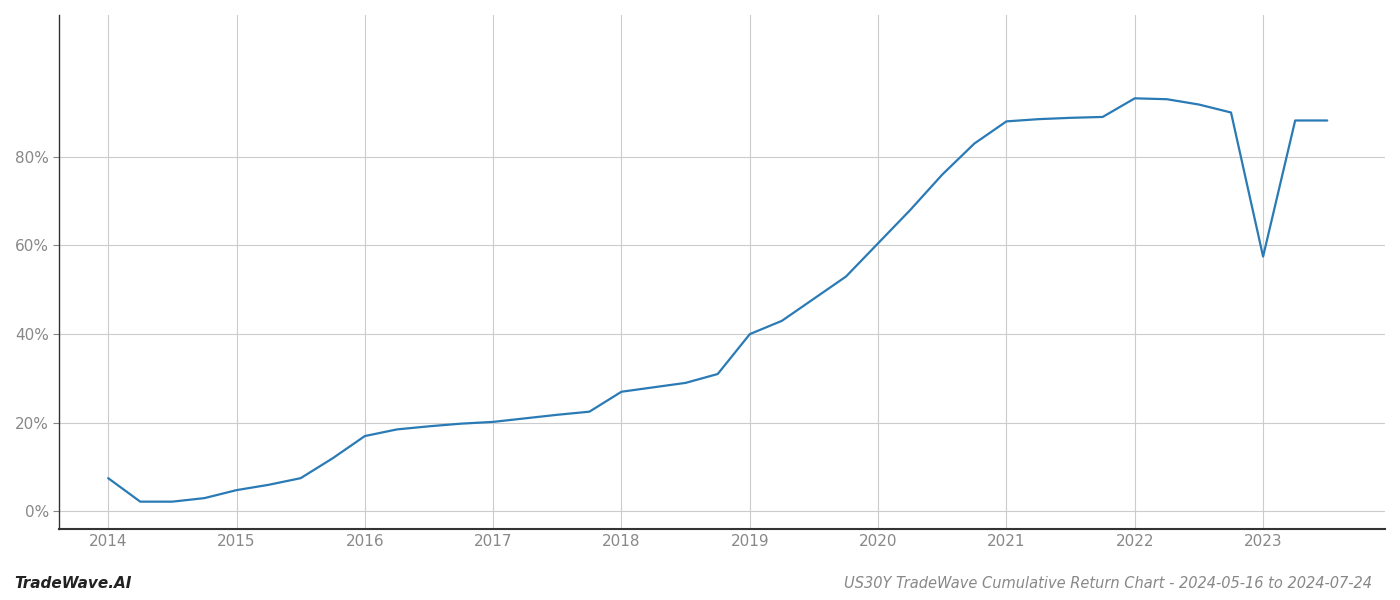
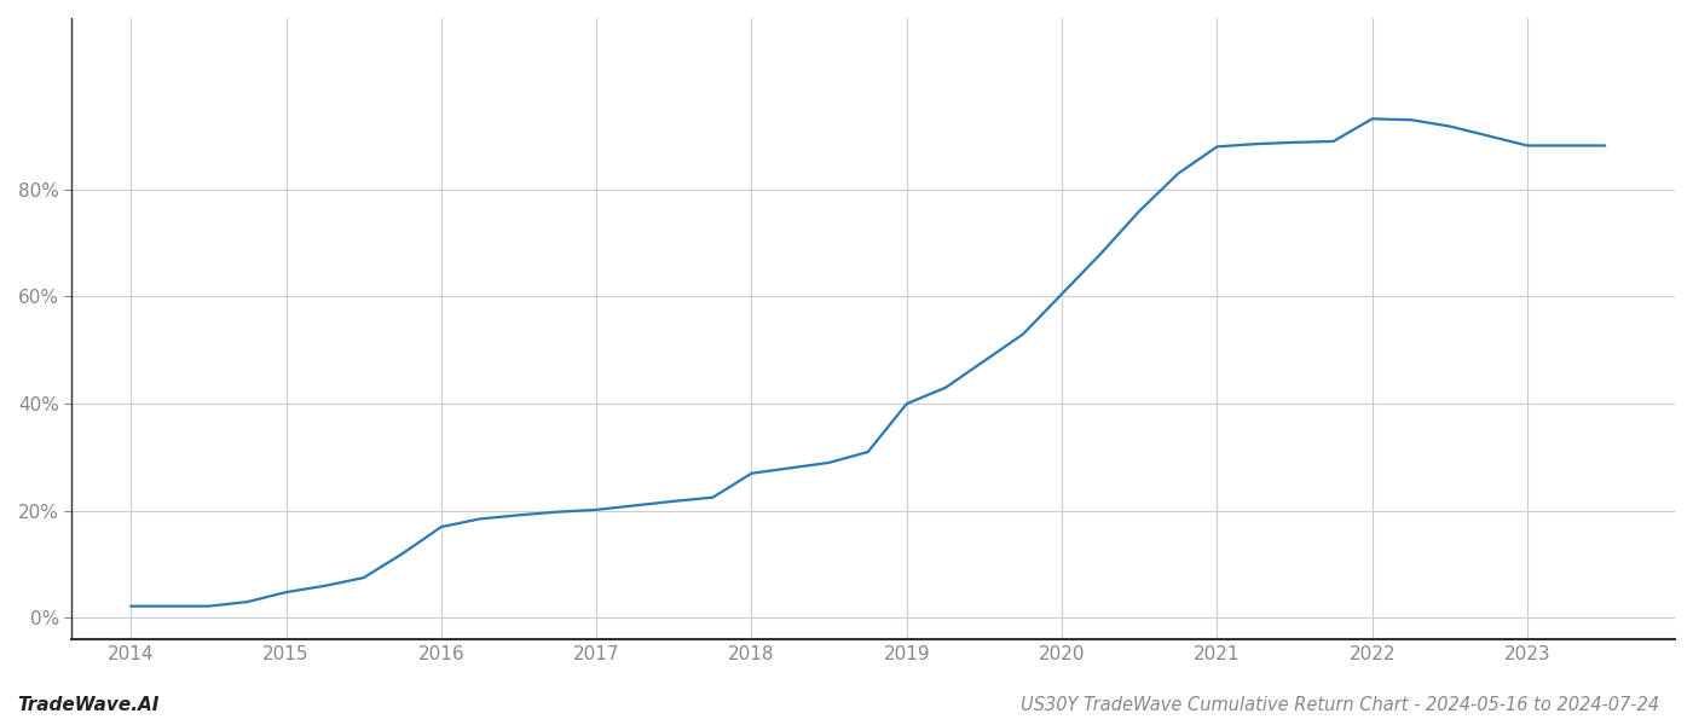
2014: 7.5% -> 2.2%
2023: 57.5% -> 88.2%
